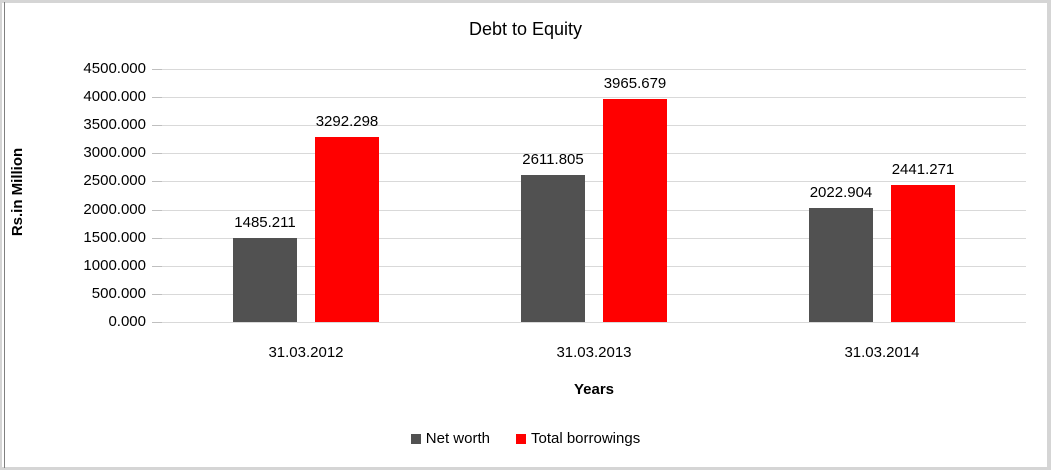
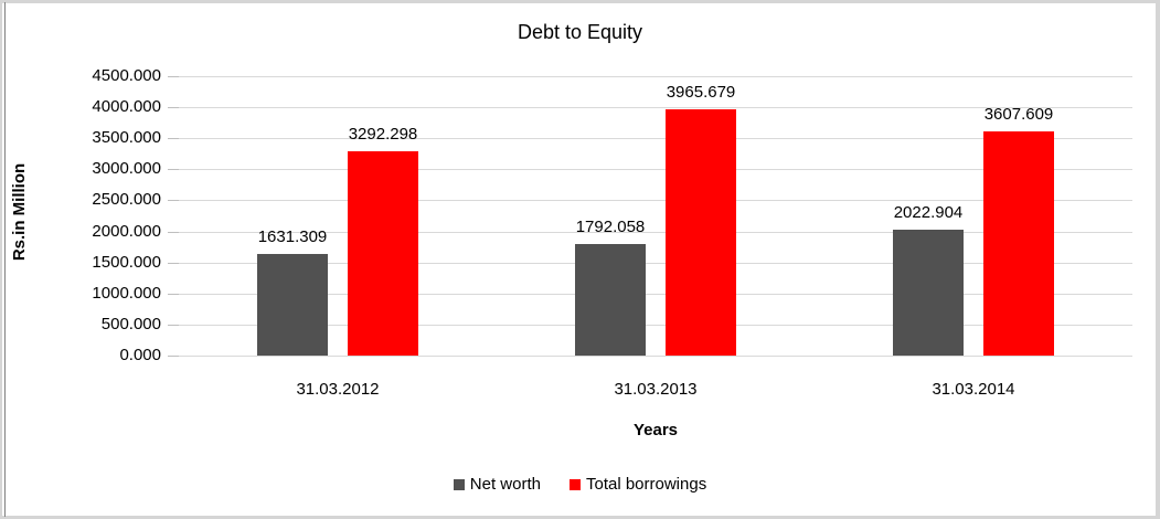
Net worth/31.03.2012: 1485.211 -> 1631.309
Net worth/31.03.2013: 2611.805 -> 1792.058
Total borrowings/31.03.2014: 2441.271 -> 3607.609
